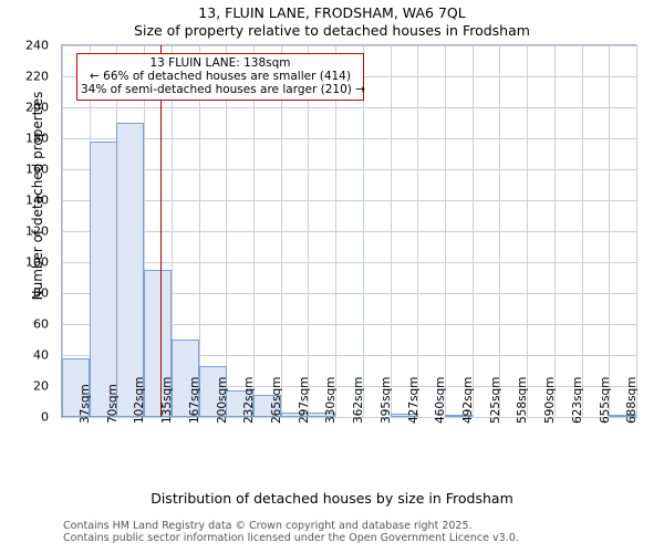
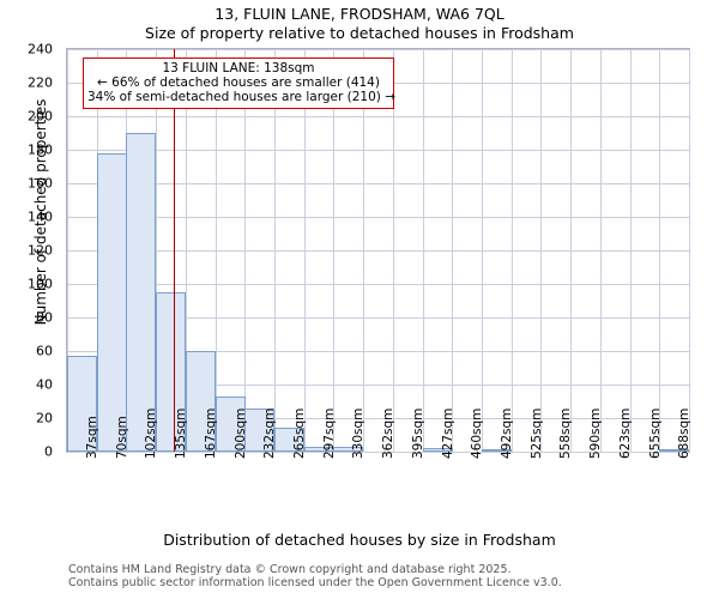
37sqm: 38 -> 57
167sqm: 50 -> 60
232sqm: 17 -> 26
